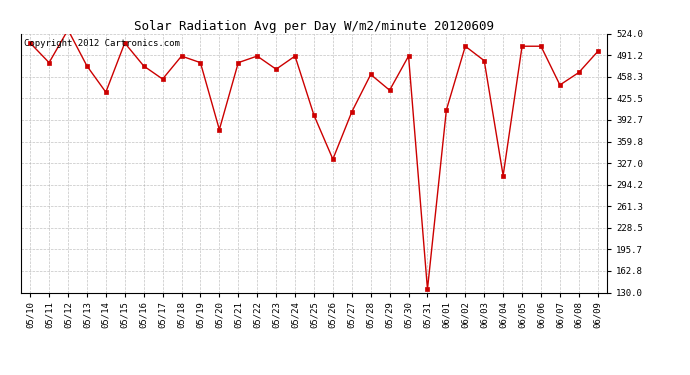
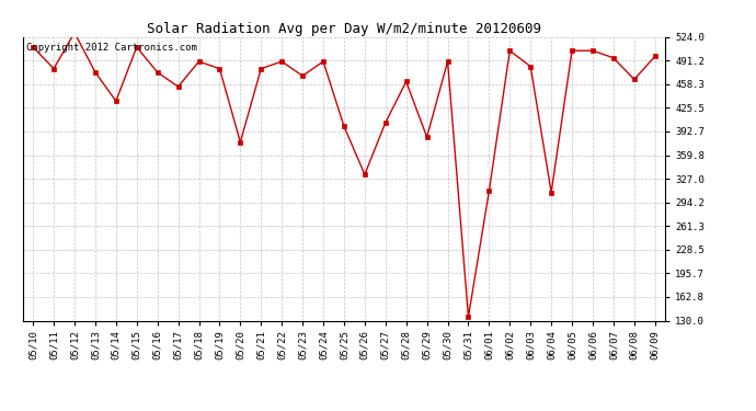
05/29: 438 -> 385
06/01: 408 -> 310
06/07: 446 -> 495
